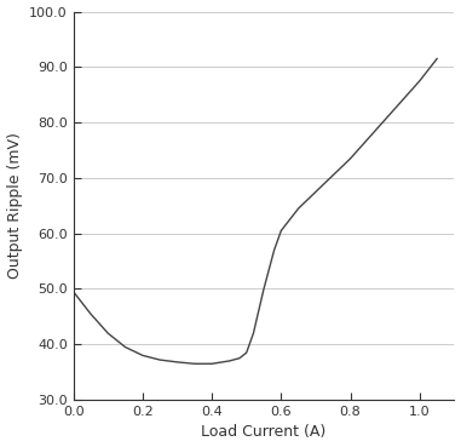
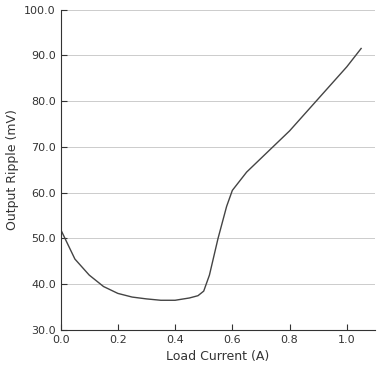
0.0: 49.5 -> 52.0
